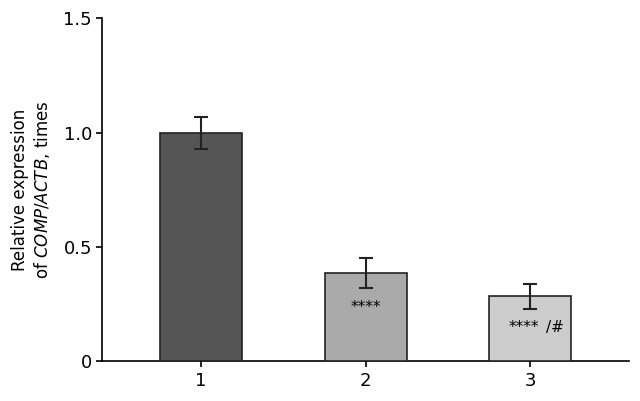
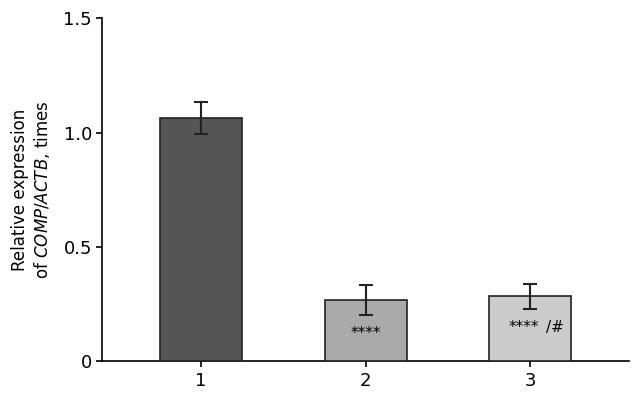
1: 1.000 -> 1.065
2: 0.385 -> 0.270
